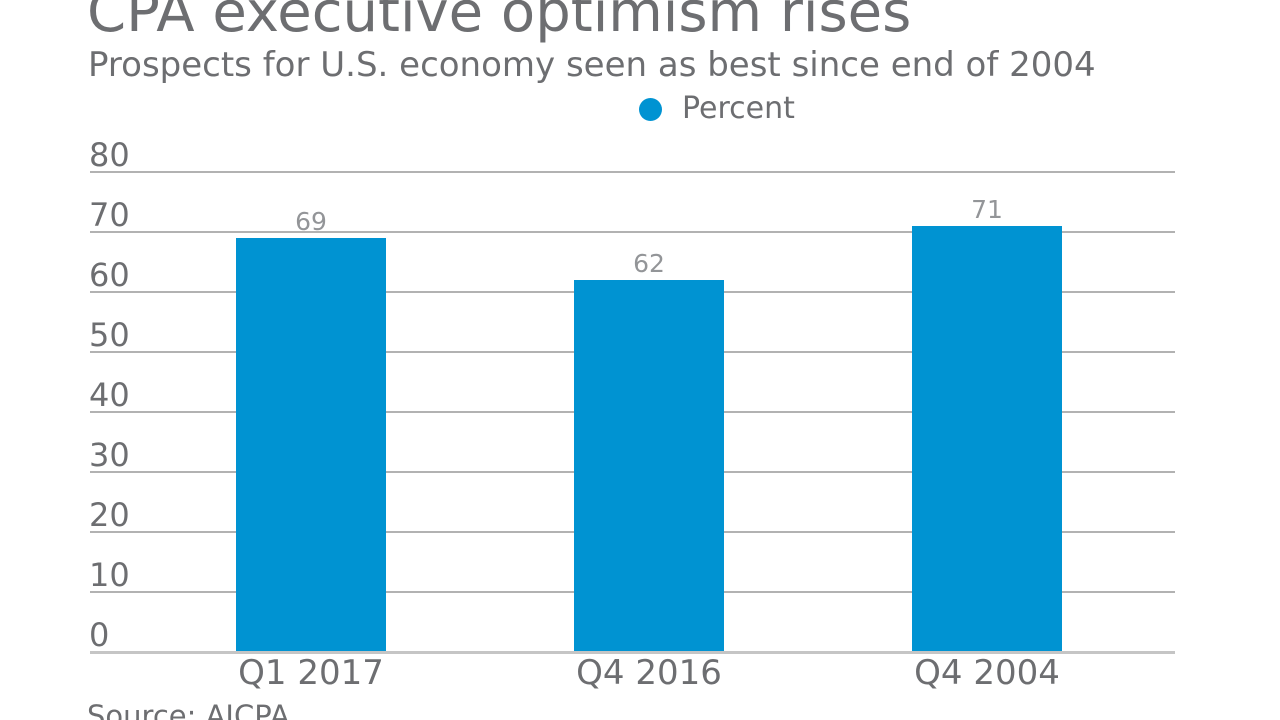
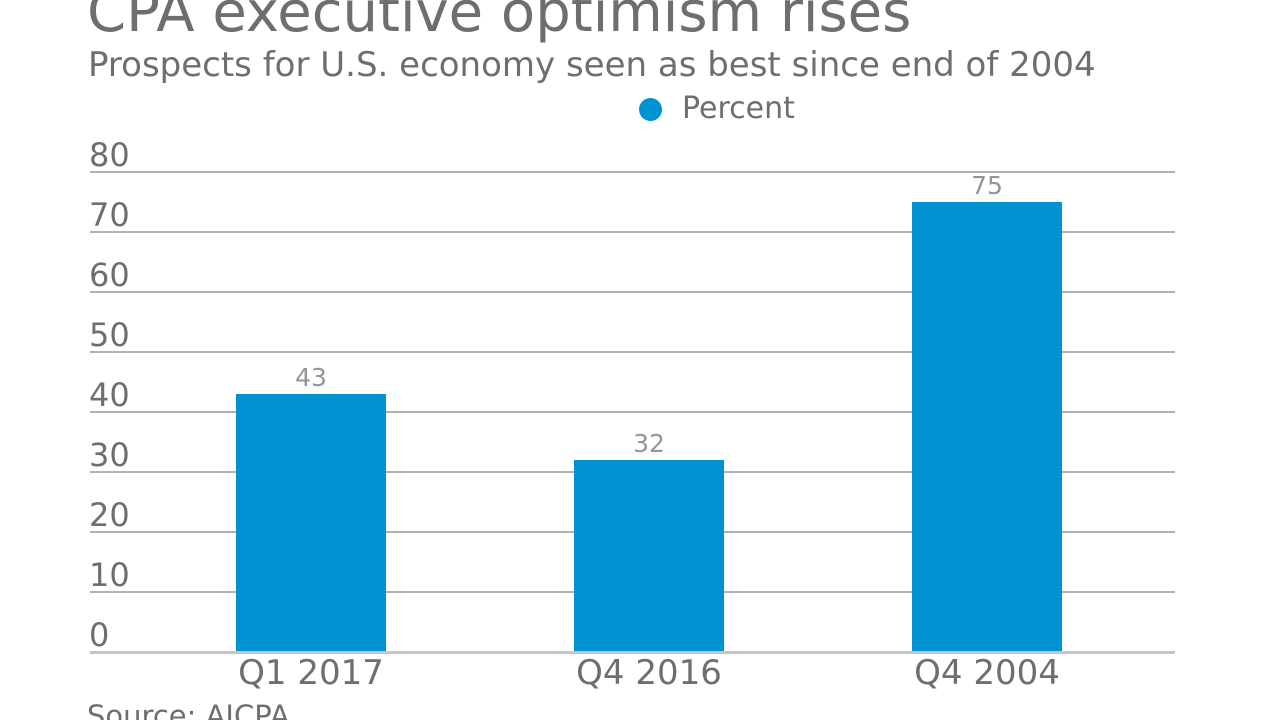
Q1 2017: 69 -> 43
Q4 2016: 62 -> 32
Q4 2004: 71 -> 75
